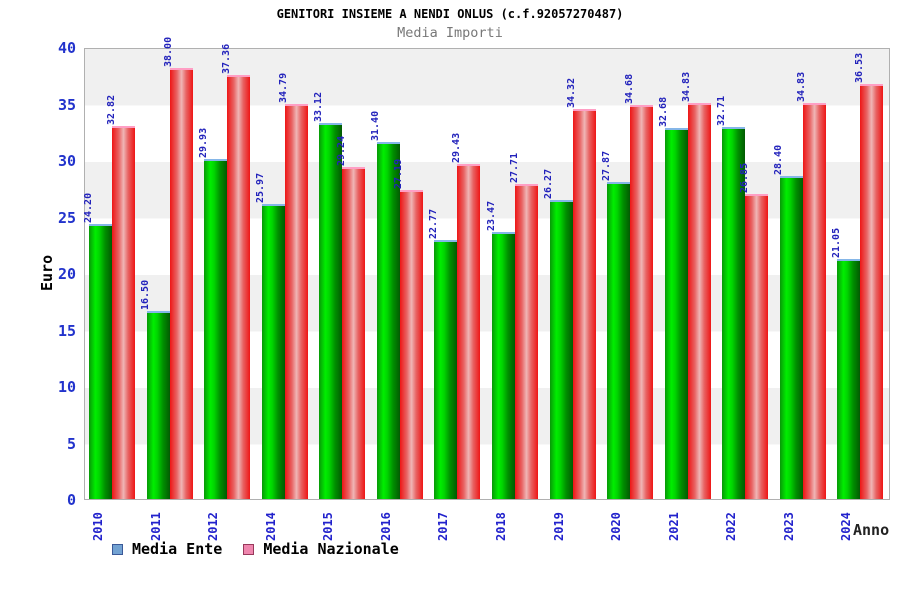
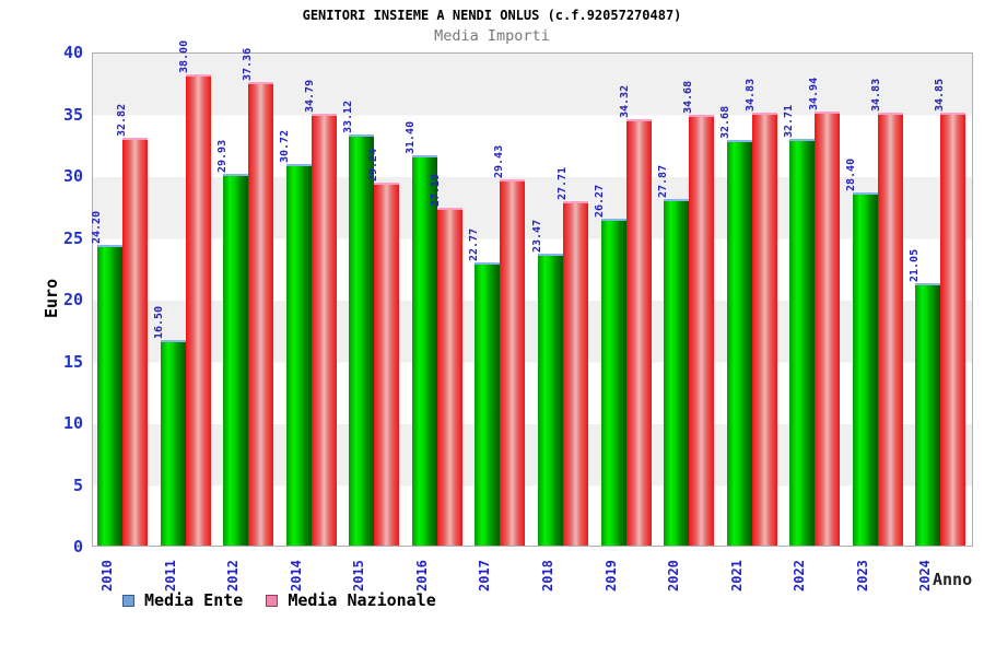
Media Ente/2014: 25.97 -> 30.72
Media Nazionale/2022: 26.85 -> 34.94
Media Nazionale/2024: 36.53 -> 34.85
